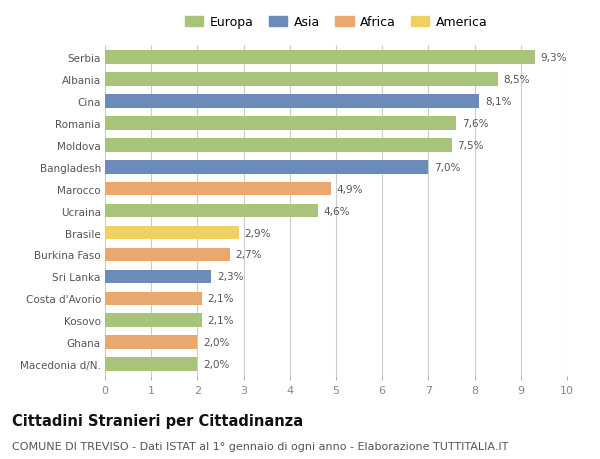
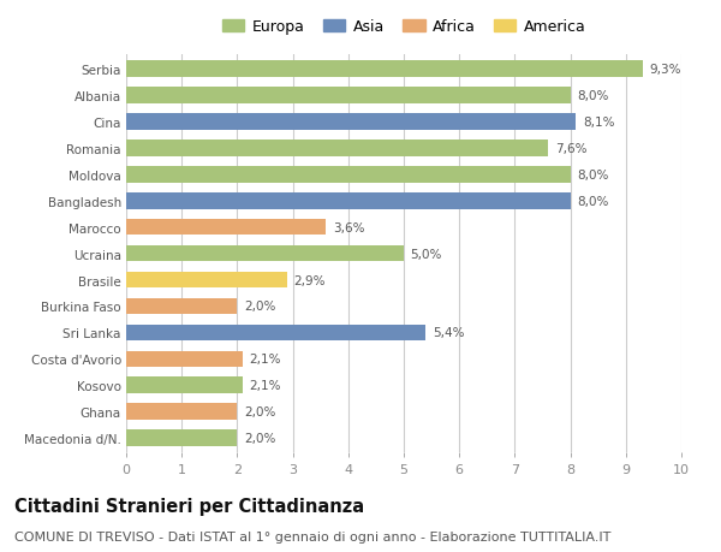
Albania: 8,5% -> 8,0%
Moldova: 7,5% -> 8,0%
Bangladesh: 7,0% -> 8,0%
Marocco: 4,9% -> 3,6%
Ucraina: 4,6% -> 5,0%
Burkina Faso: 2,7% -> 2,0%
Sri Lanka: 2,3% -> 5,4%
